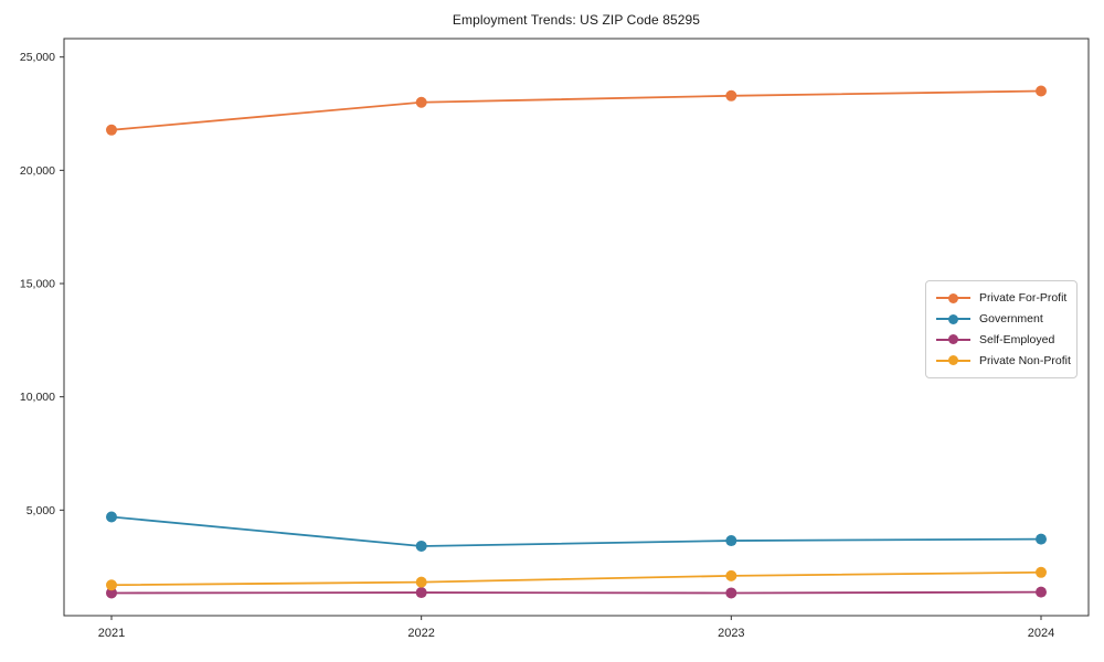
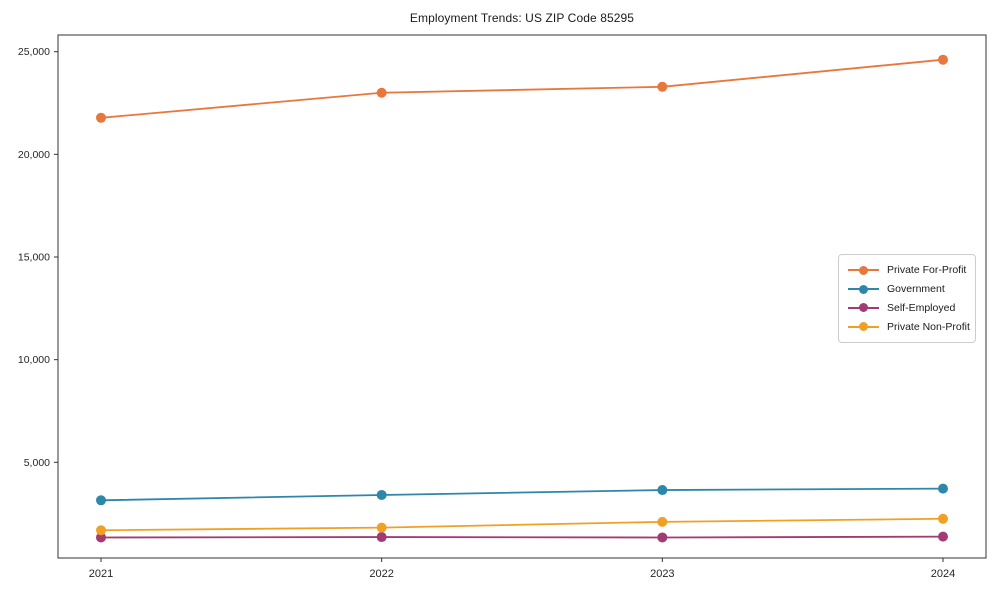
Government/2021: 4700 -> 3200
Private For-Profit/2024: 23500 -> 24600
